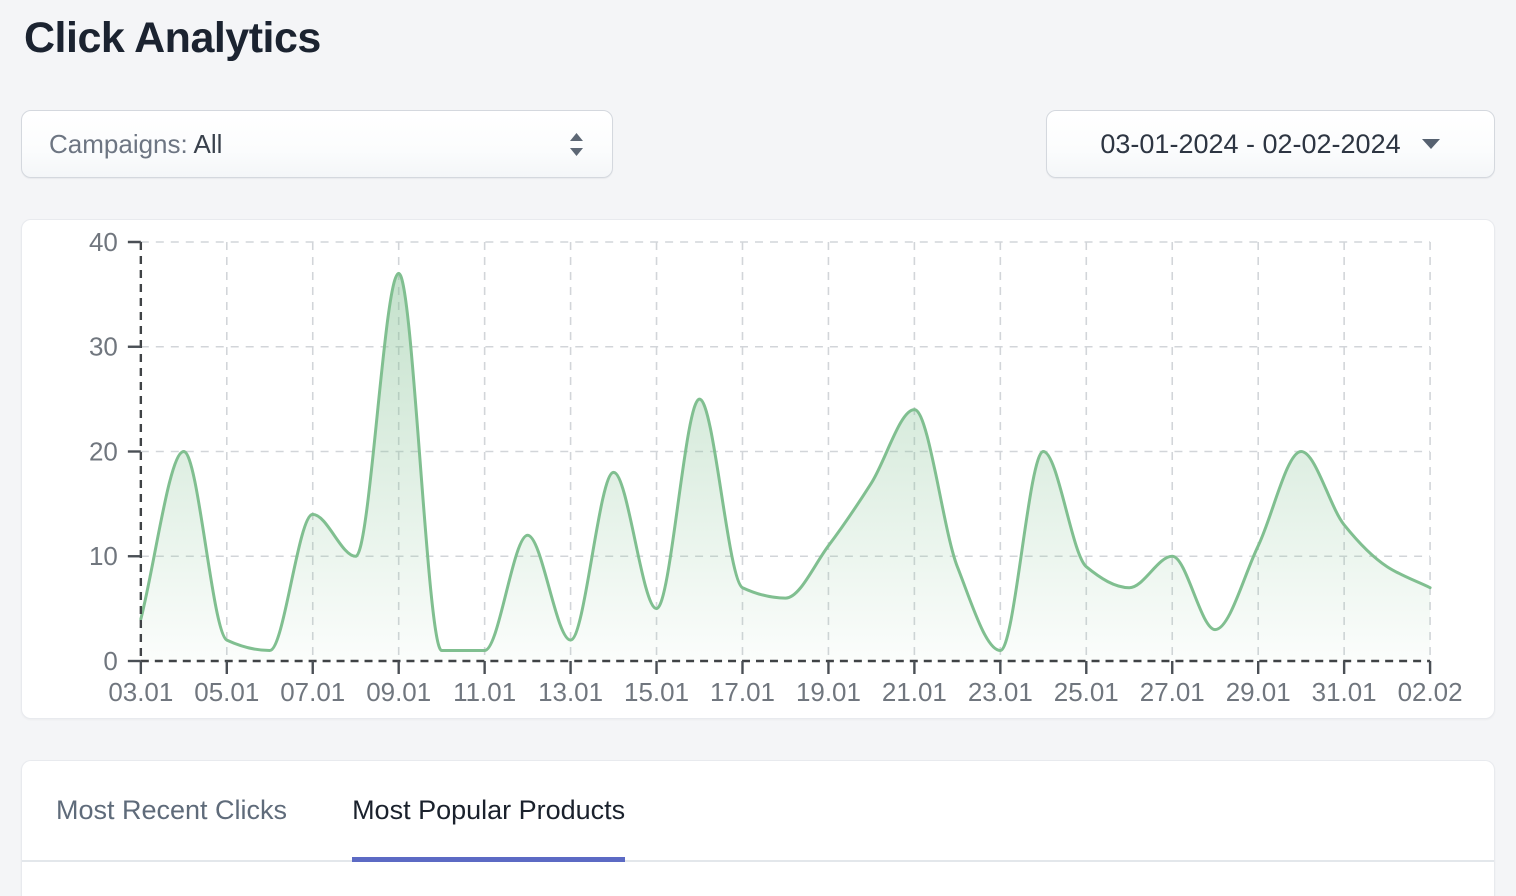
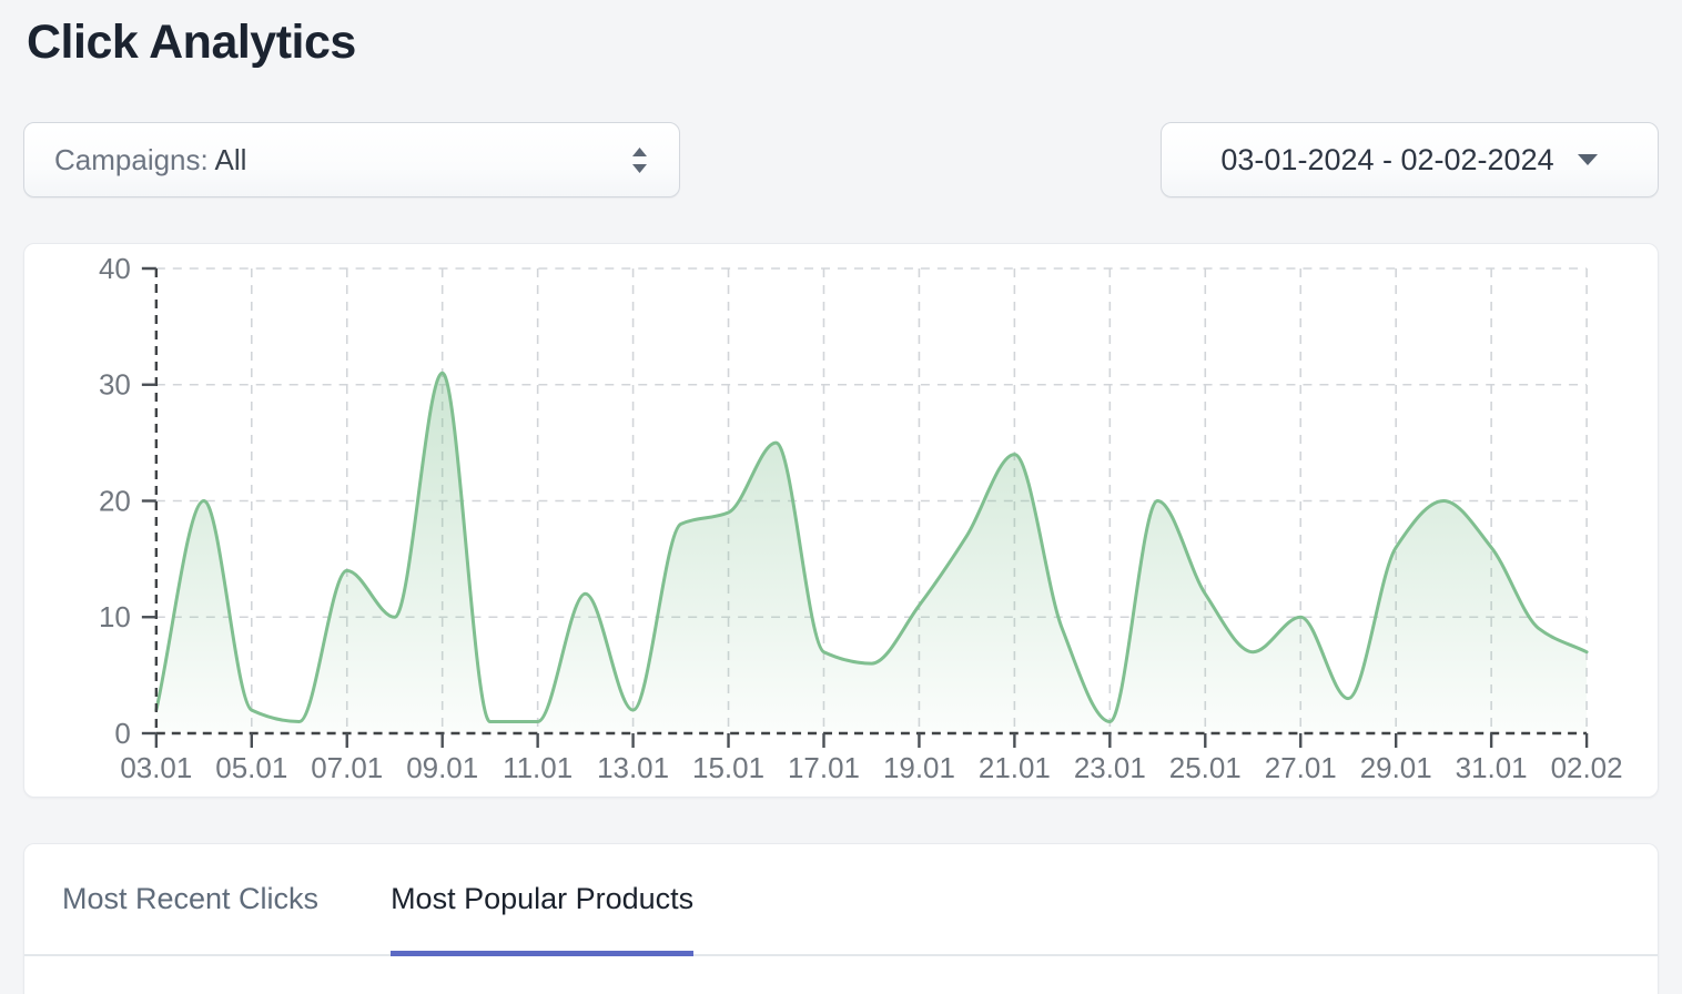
03.01: 4 -> 2
09.01: 37 -> 31
15.01: 5 -> 19
25.01: 9 -> 12
29.01: 11 -> 16
31.01: 13 -> 16
